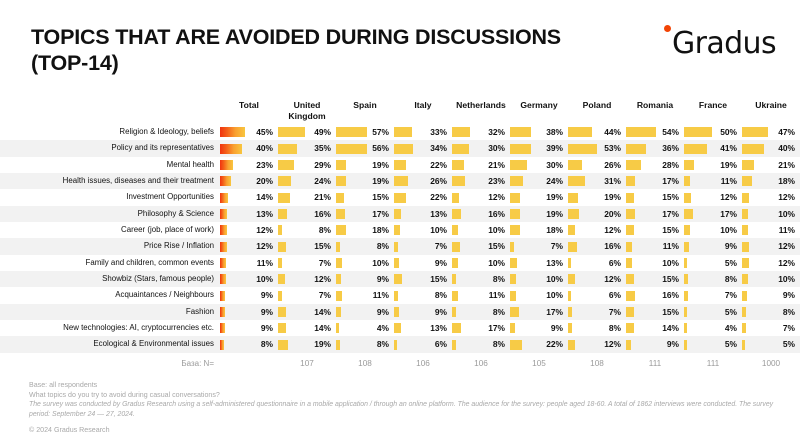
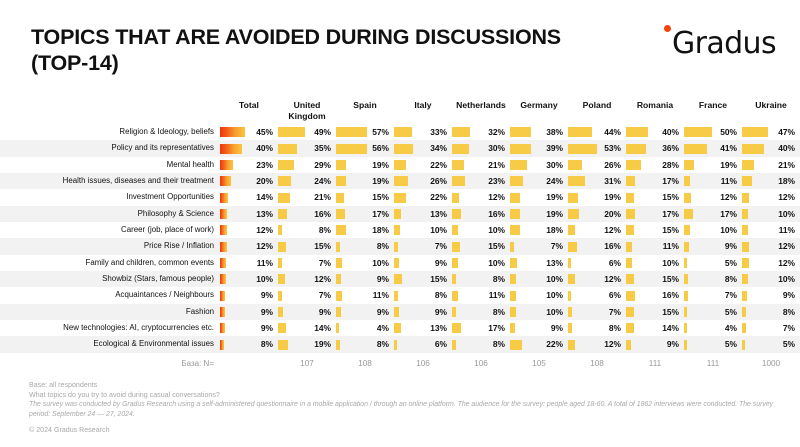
Romania/Religion & Ideology, beliefs: 54% -> 40%
United Kingdom/Fashion: 14% -> 9%
Germany/Fashion: 17% -> 10%
